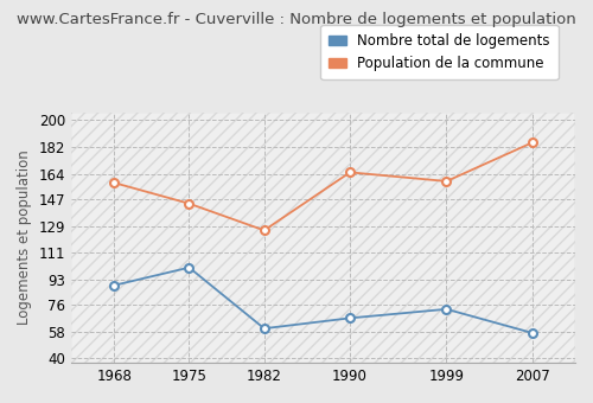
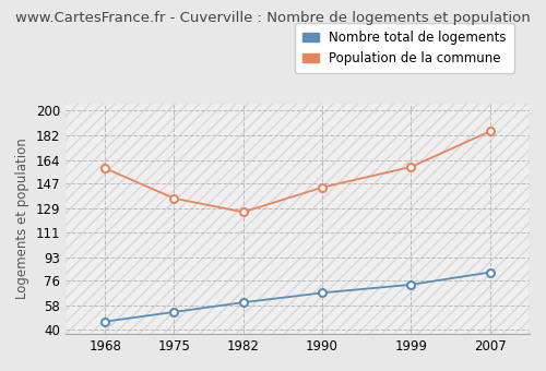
Nombre total de logements/1968: 89 -> 46
Nombre total de logements/1975: 101 -> 53
Population de la commune/1975: 144 -> 136
Population de la commune/1990: 165 -> 144
Nombre total de logements/2007: 57 -> 82
